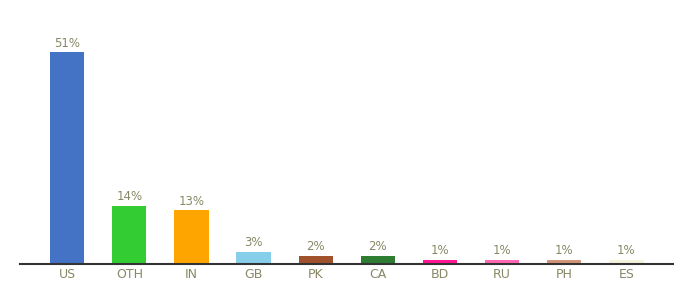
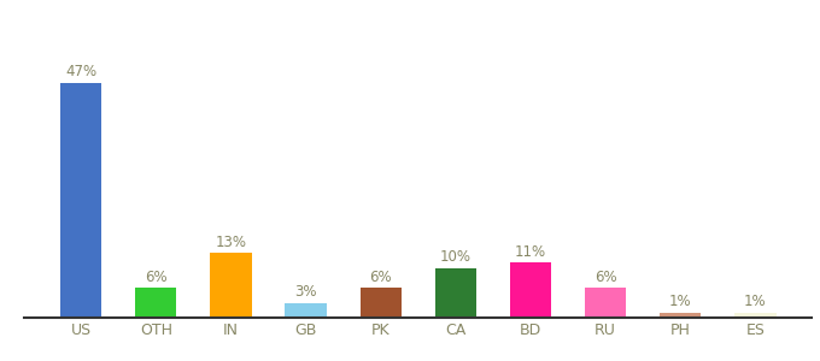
US: 51% -> 47%
OTH: 14% -> 6%
PK: 2% -> 6%
CA: 2% -> 10%
BD: 1% -> 11%
RU: 1% -> 6%
